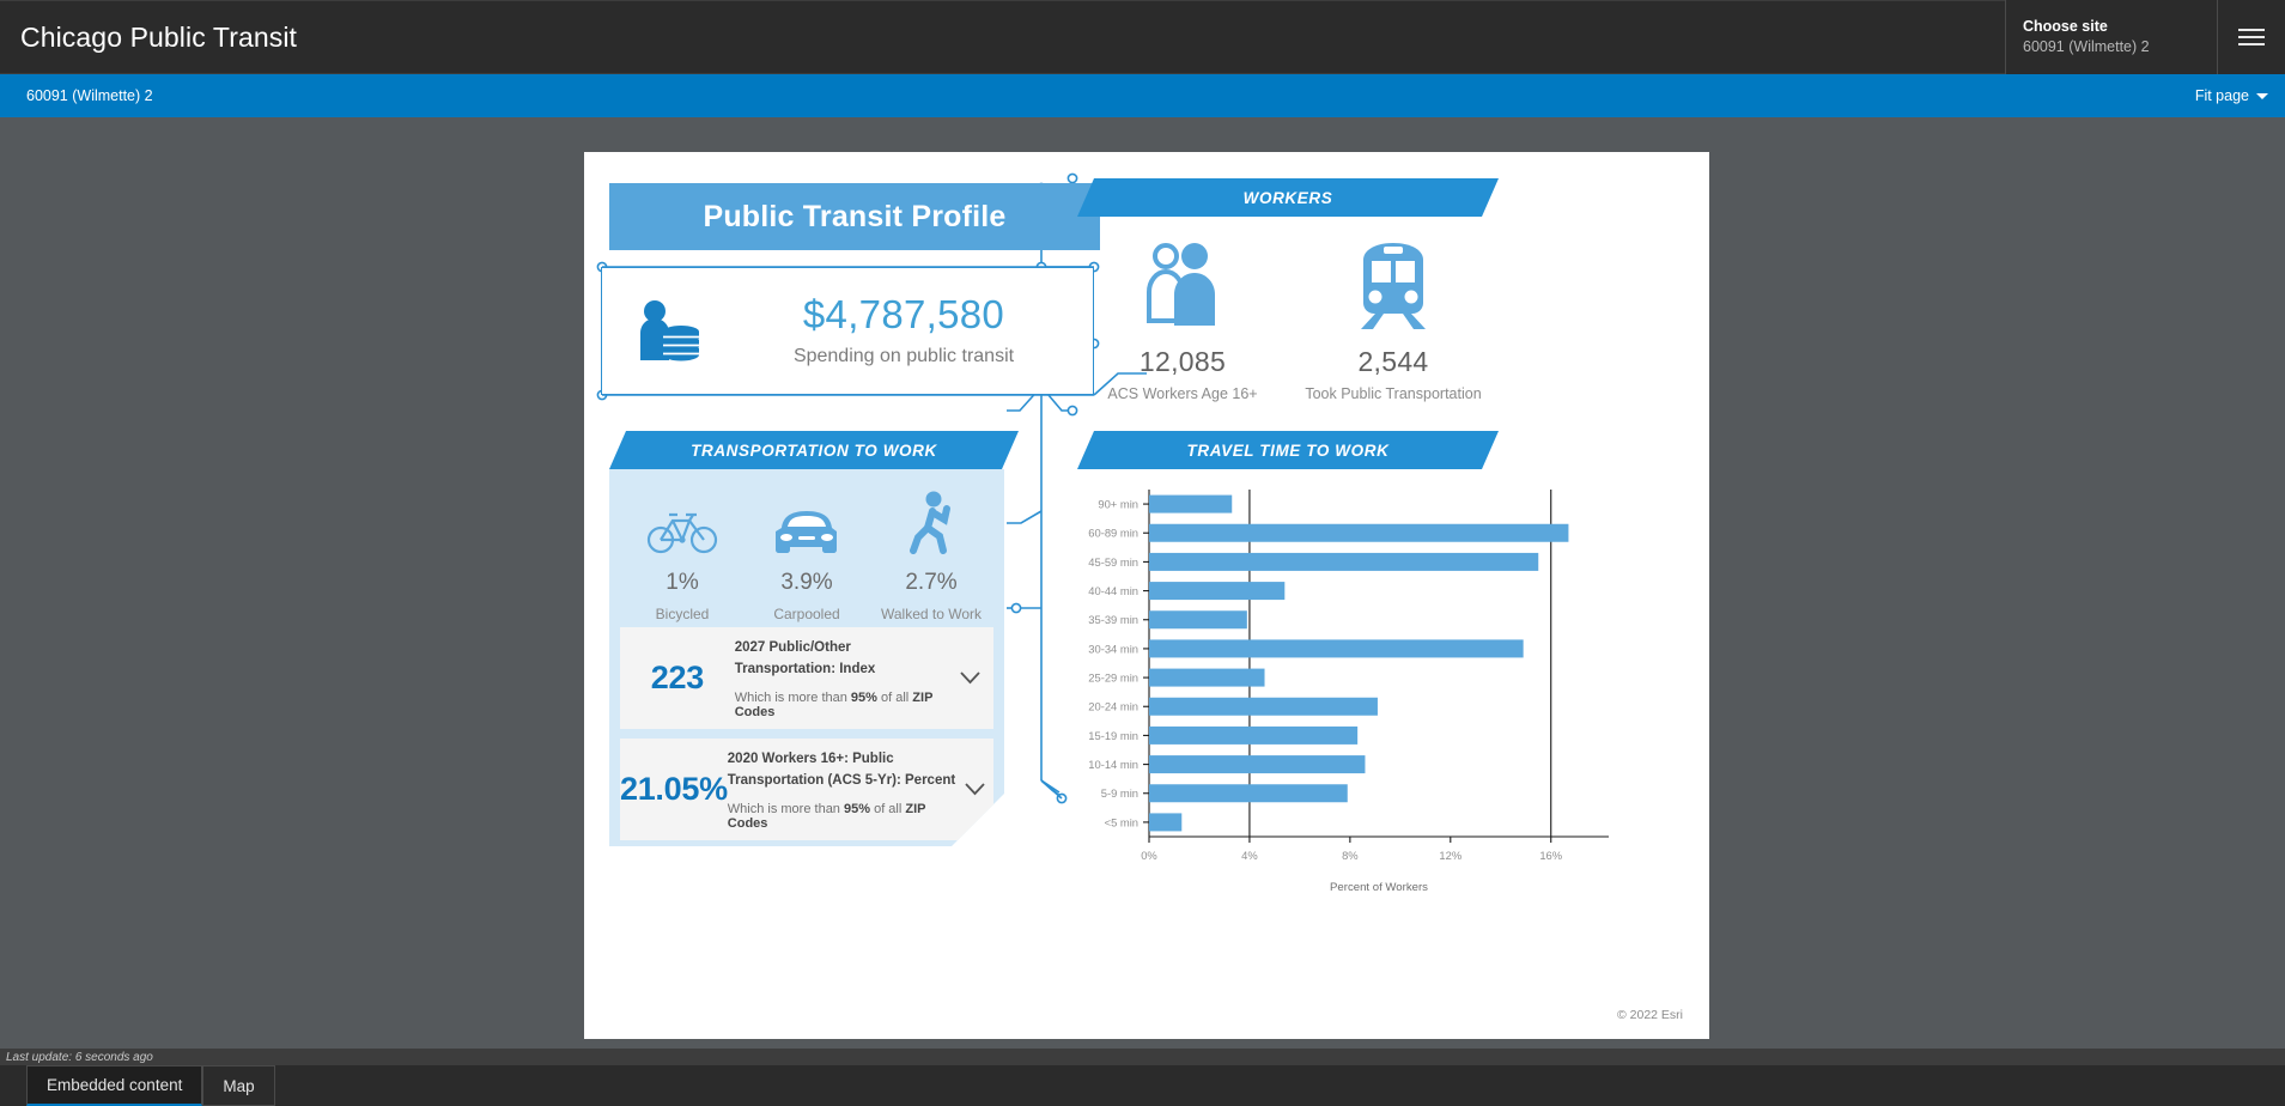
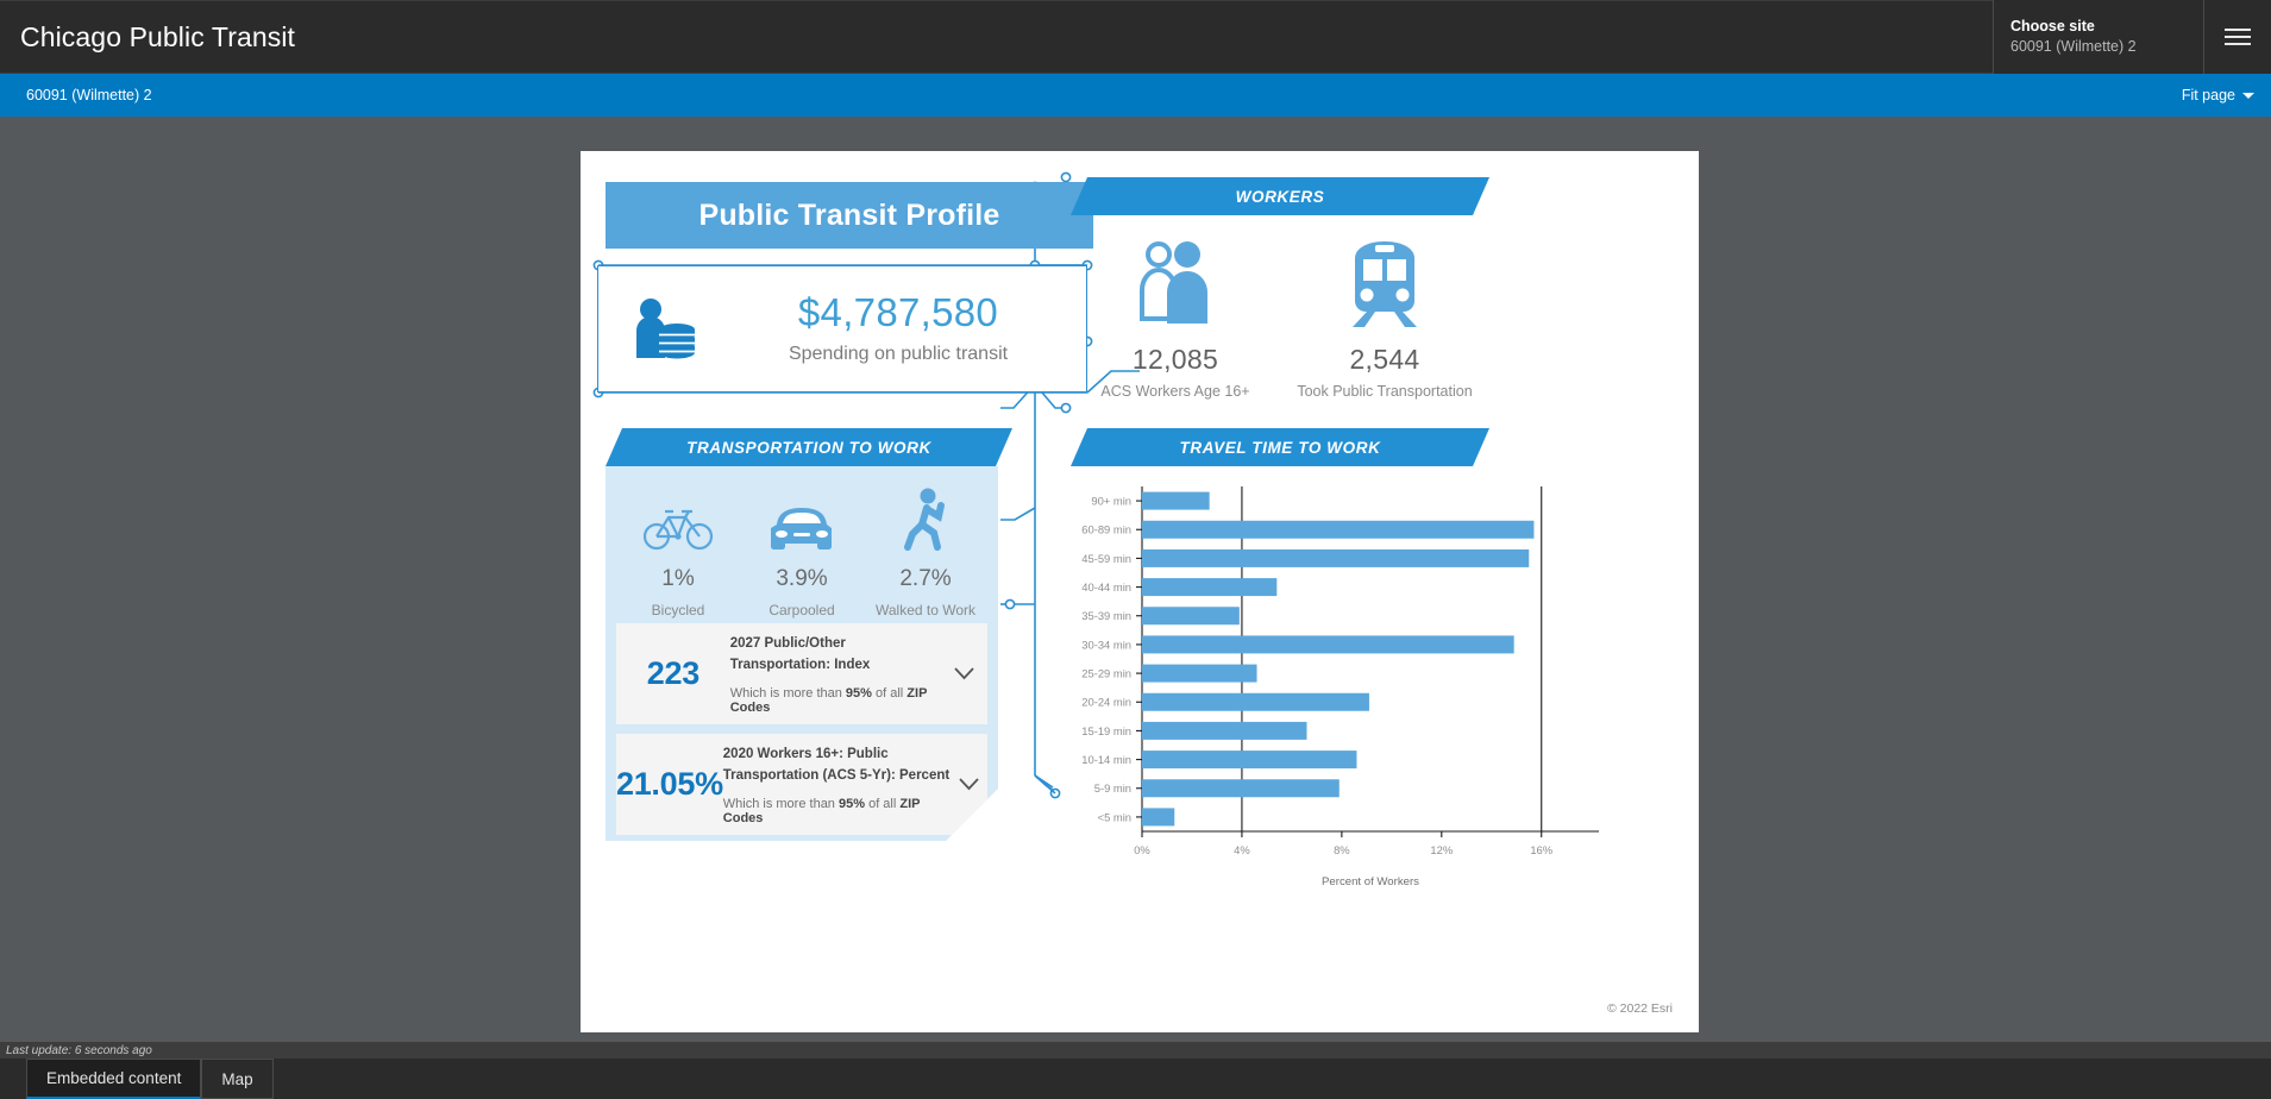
90+ min: 3.3% -> 2.7%
60-89 min: 16.7% -> 15.7%
15-19 min: 8.3% -> 6.6%
